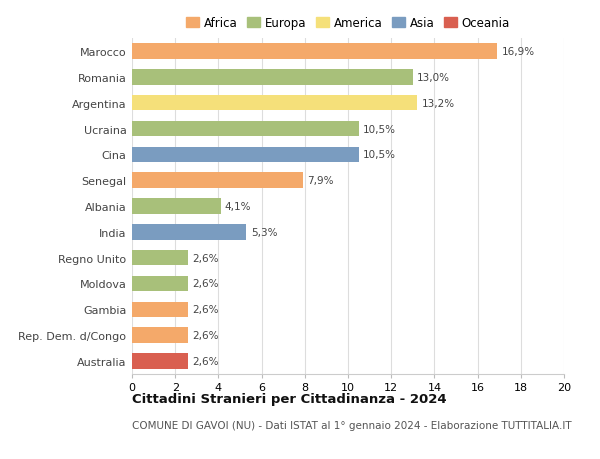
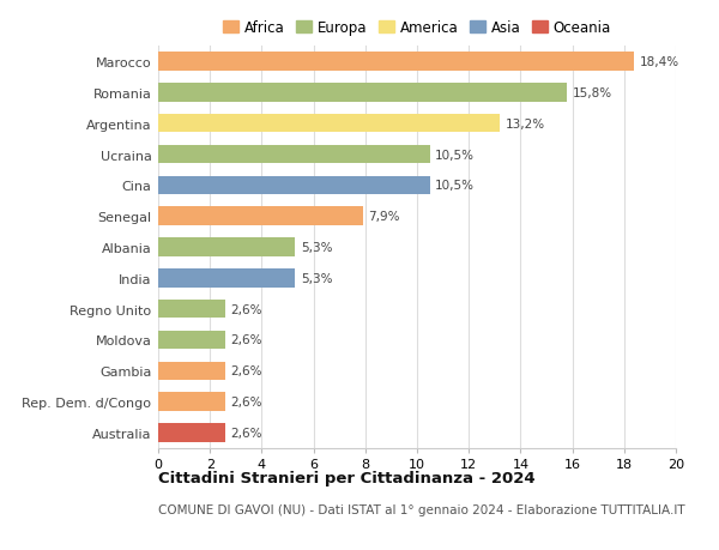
Marocco: 16,9% -> 18,4%
Romania: 13,0% -> 15,8%
Albania: 4,1% -> 5,3%
